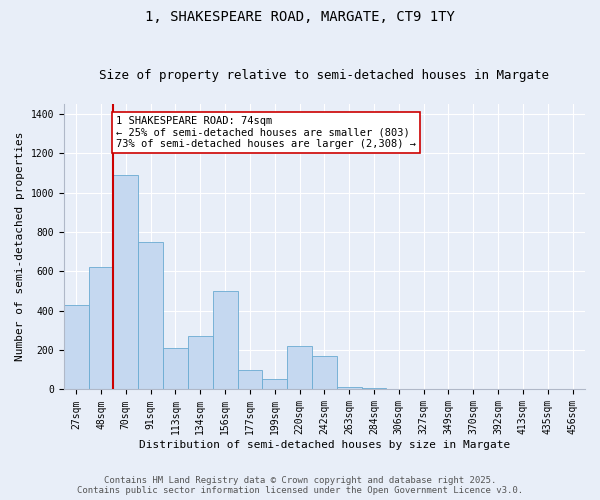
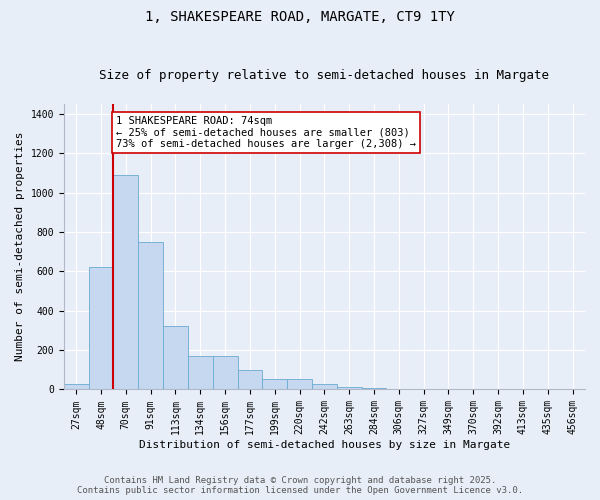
27sqm: 430 -> 30
113sqm: 210 -> 320
134sqm: 270 -> 170
156sqm: 500 -> 170
220sqm: 220 -> 60
242sqm: 170 -> 30
